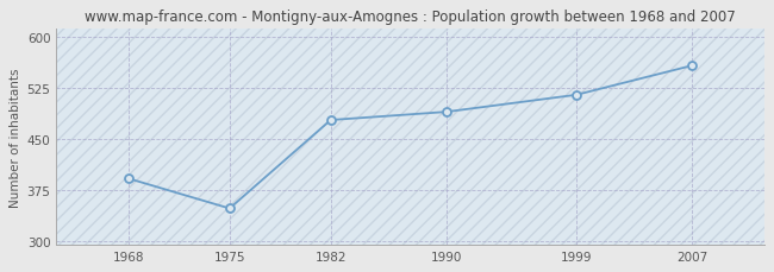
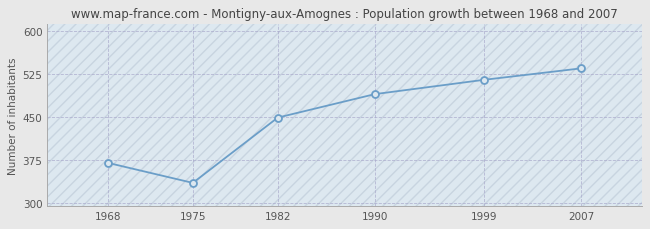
1968: 392 -> 370
1975: 348 -> 335
1982: 478 -> 449
2007: 558 -> 535
